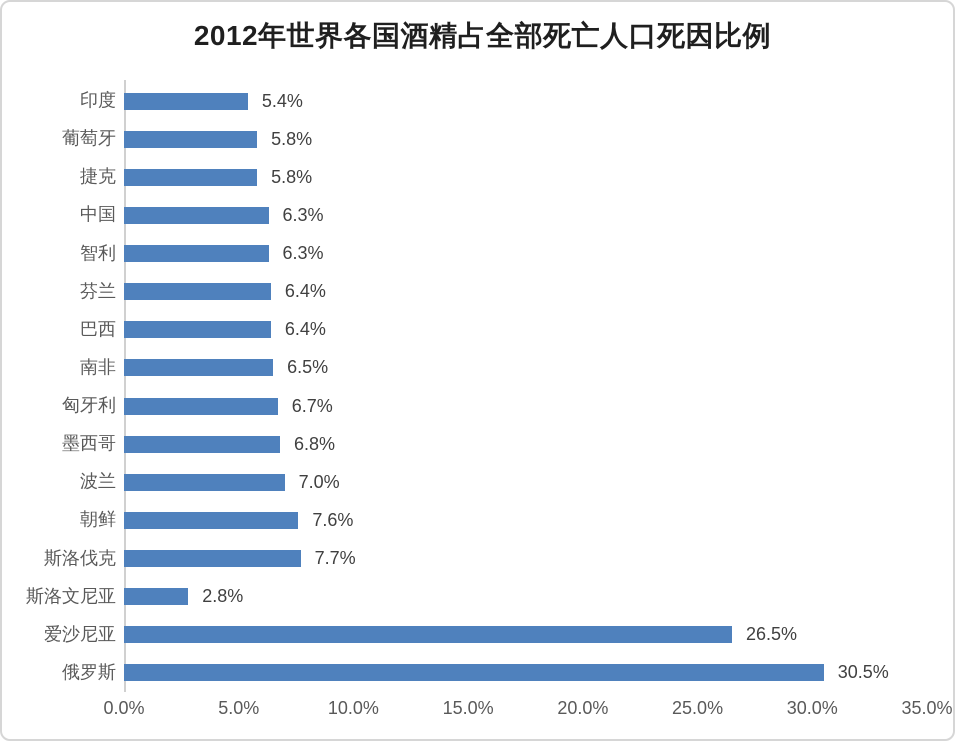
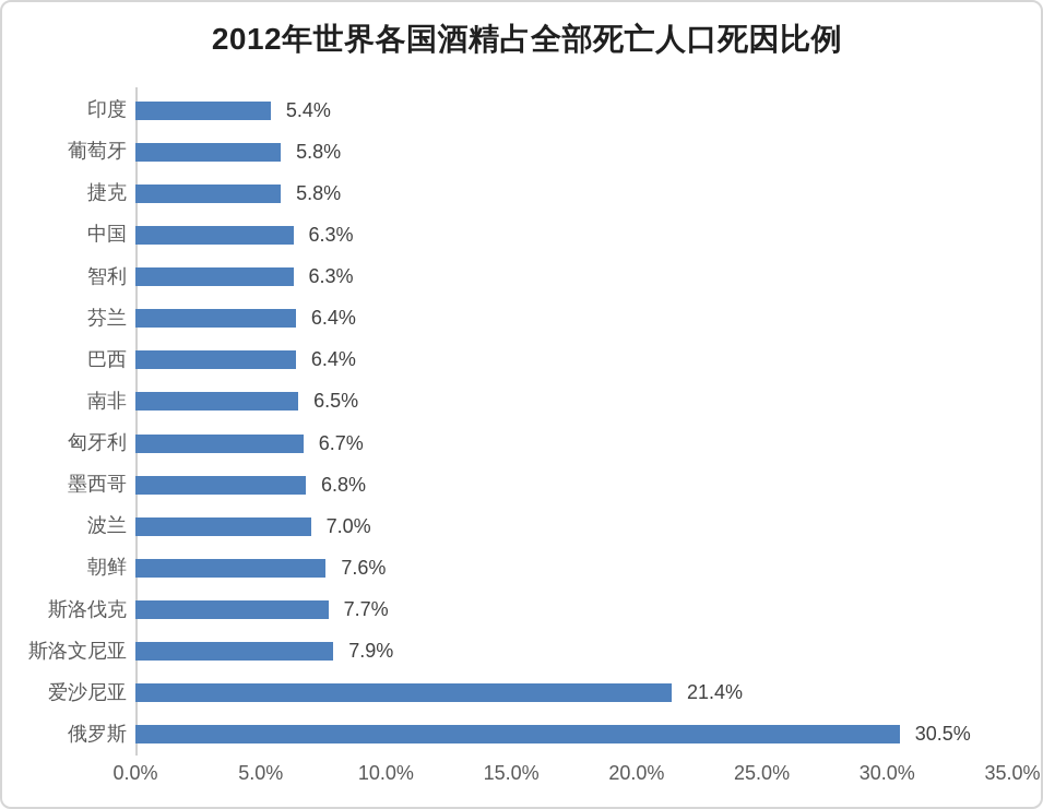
斯洛文尼亚: 2.8% -> 7.9%
爱沙尼亚: 26.5% -> 21.4%
